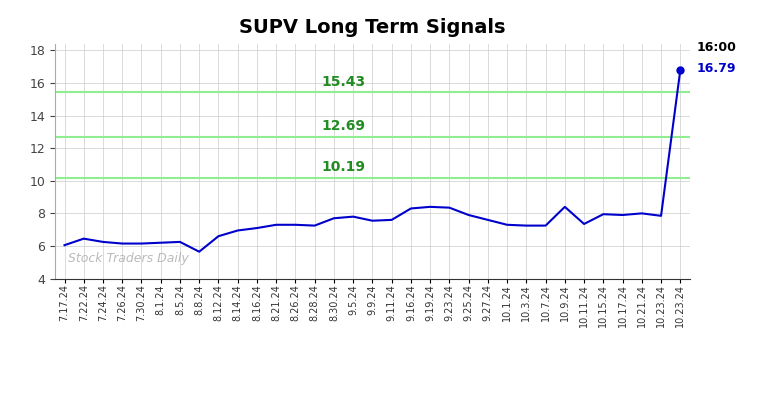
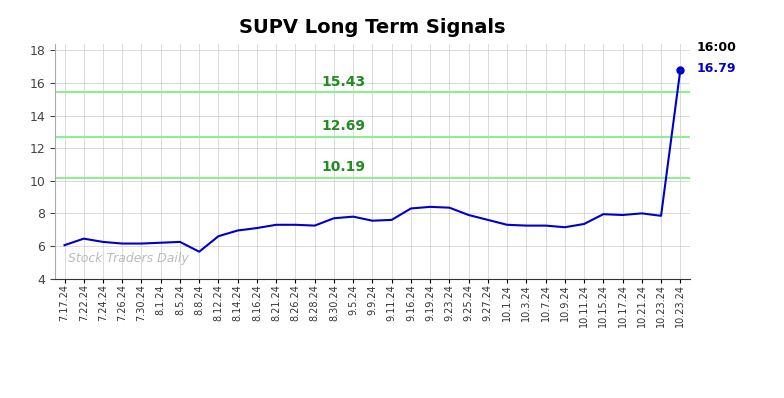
10.9.24: 8.4 -> 7.2
